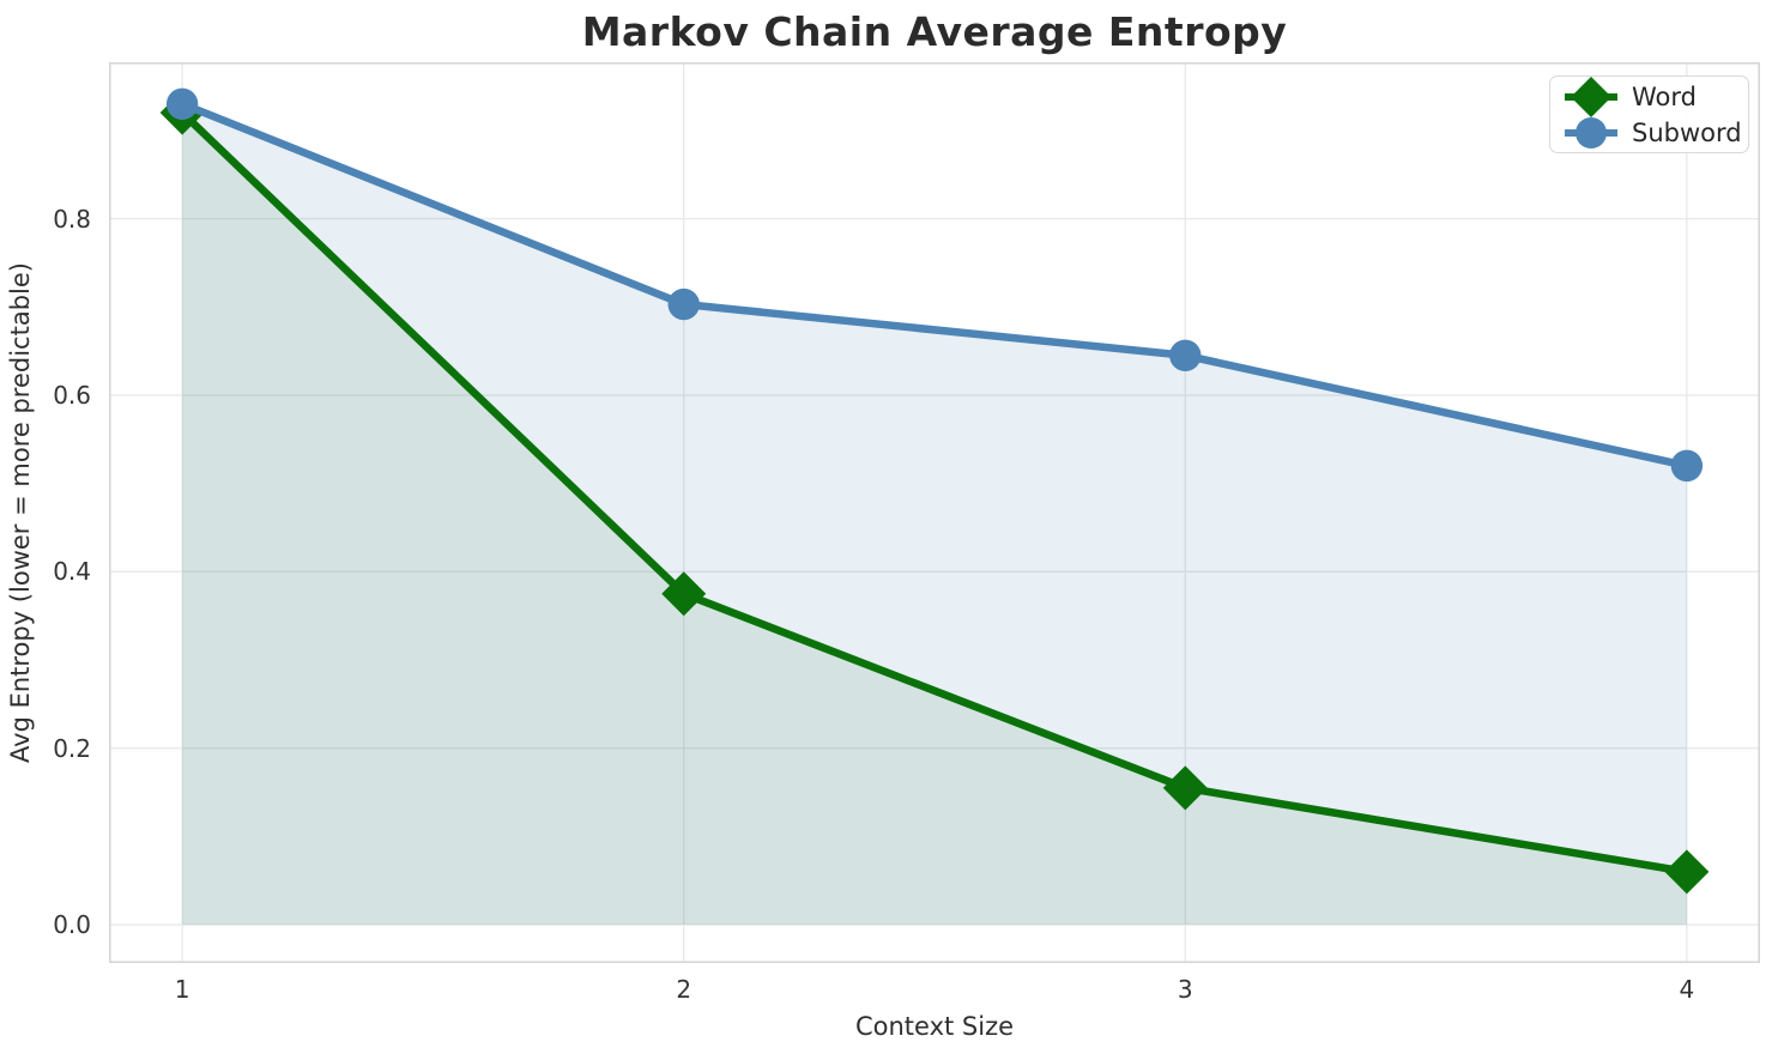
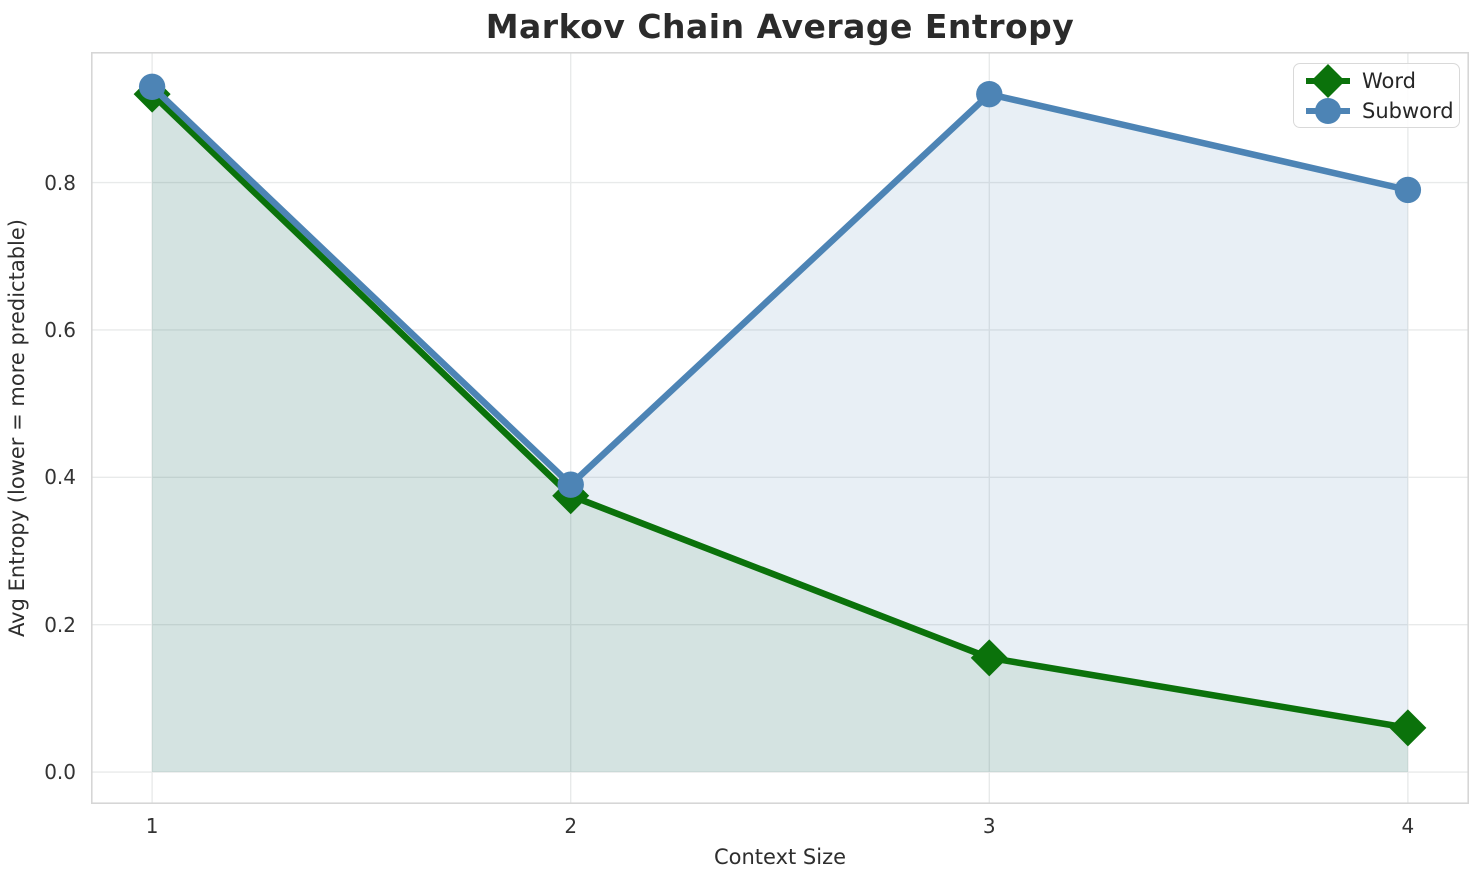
Subword/2: 0.70 -> 0.39
Subword/3: 0.65 -> 0.92
Subword/4: 0.52 -> 0.79
